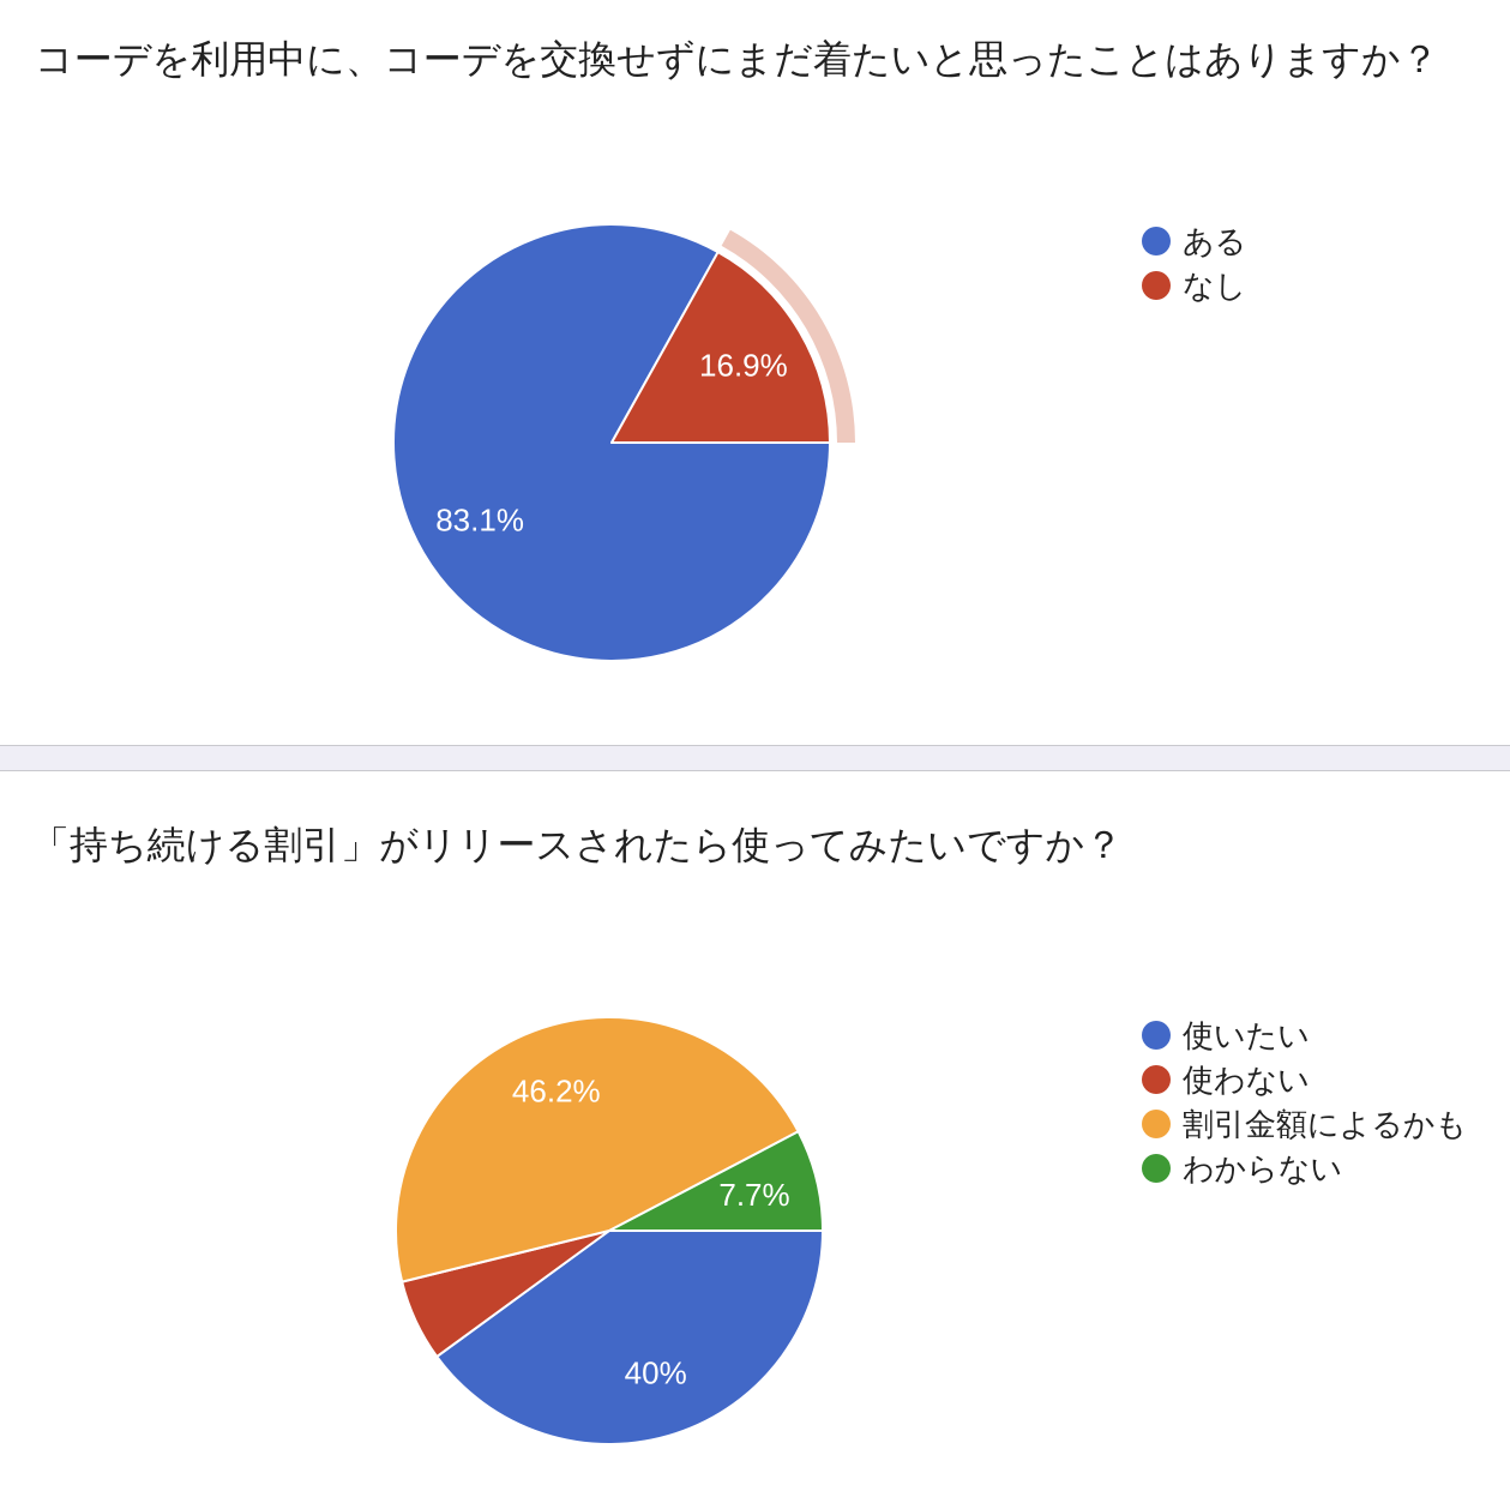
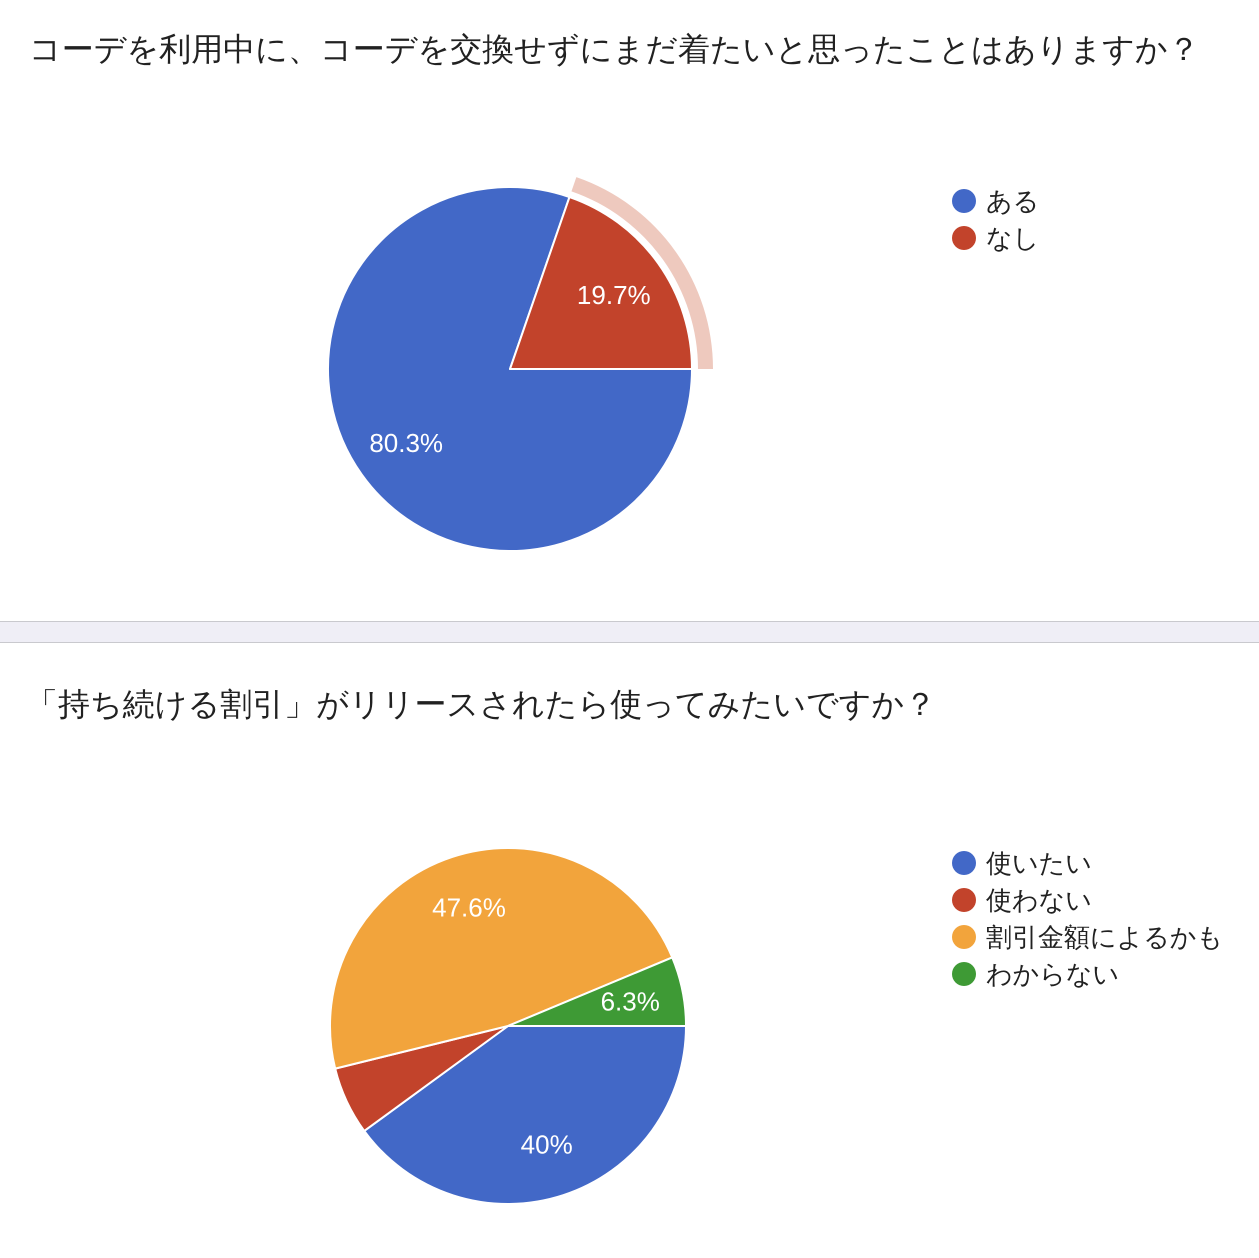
コーデを利用中に、コーデを交換せずにまだ着たいと思ったことはありますか？/ある: 83.1% -> 80.3%
コーデを利用中に、コーデを交換せずにまだ着たいと思ったことはありますか？/なし: 16.9% -> 19.7%
「持ち続ける割引」がリリースされたら使ってみたいですか？/割引金額によるかも: 46.2% -> 47.6%
「持ち続ける割引」がリリースされたら使ってみたいですか？/わからない: 7.7% -> 6.3%
